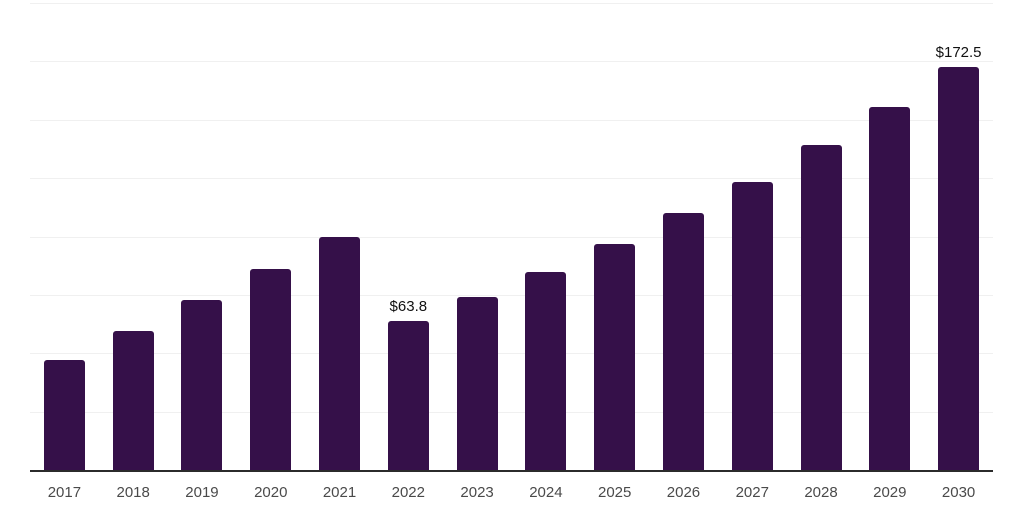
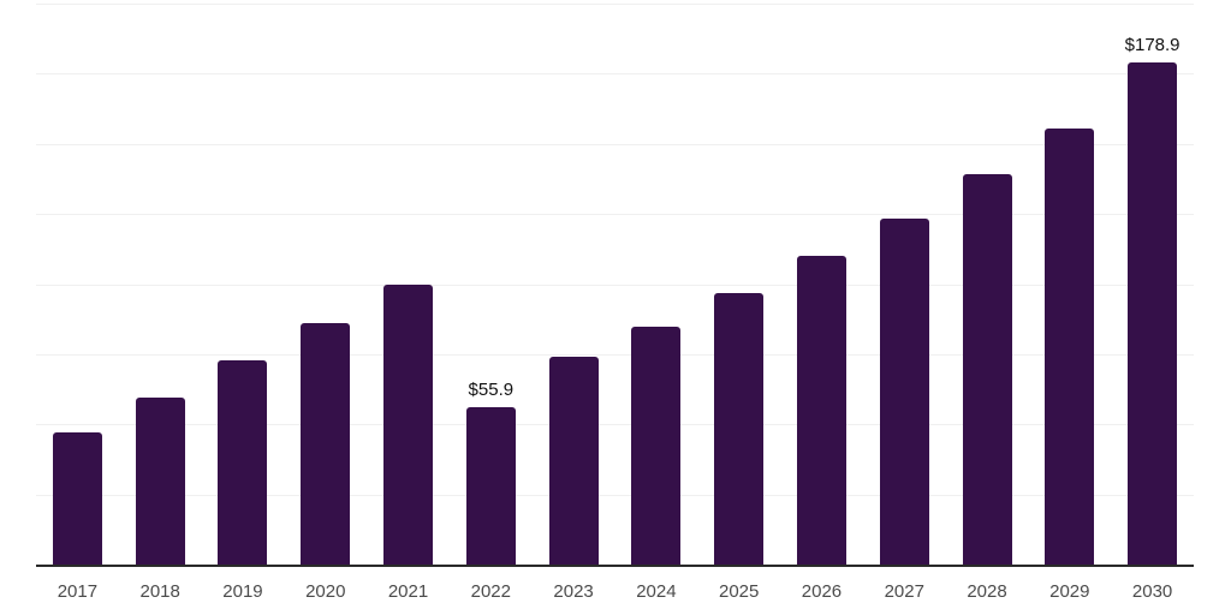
2022: $63.8 -> $55.9
2030: $172.5 -> $178.9
